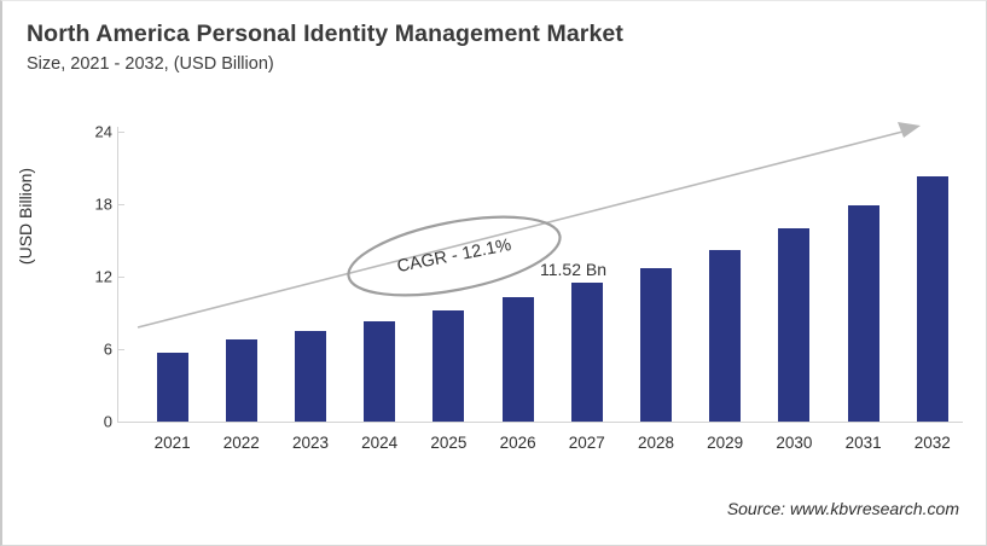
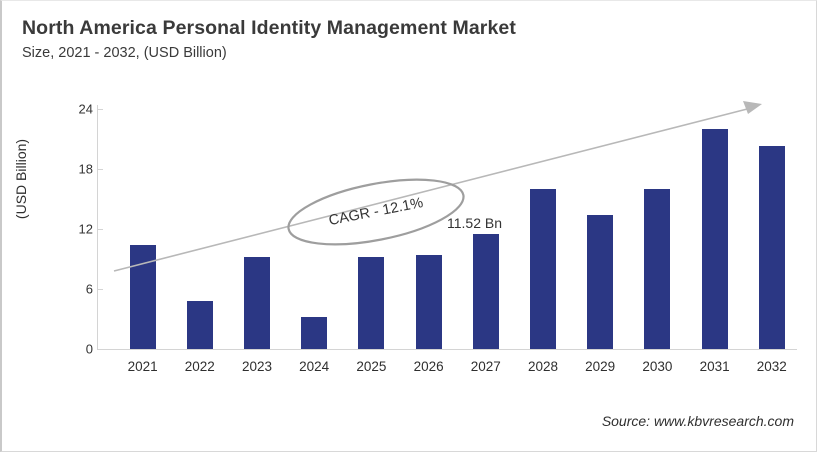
2021: 5.7 -> 10.4
2022: 6.8 -> 4.8
2023: 7.5 -> 9.2
2024: 8.3 -> 3.2
2026: 10.3 -> 9.4
2028: 12.7 -> 16.0
2029: 14.2 -> 13.4
2031: 17.9 -> 22.0
